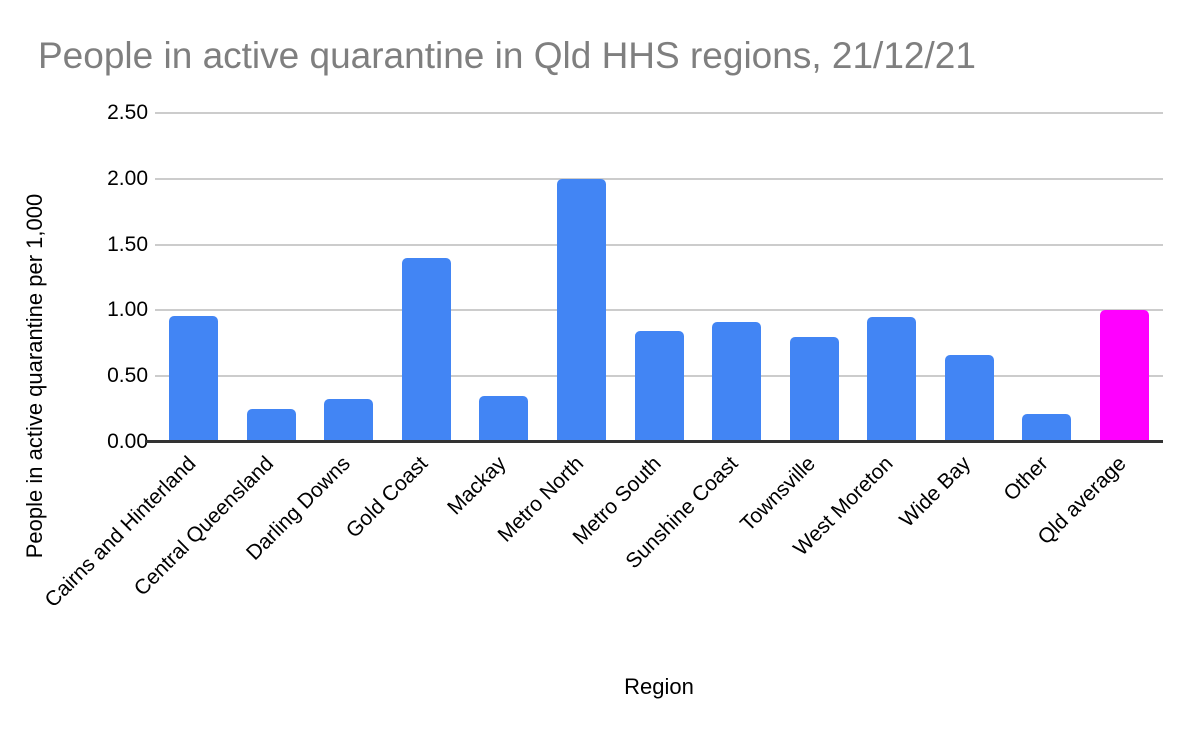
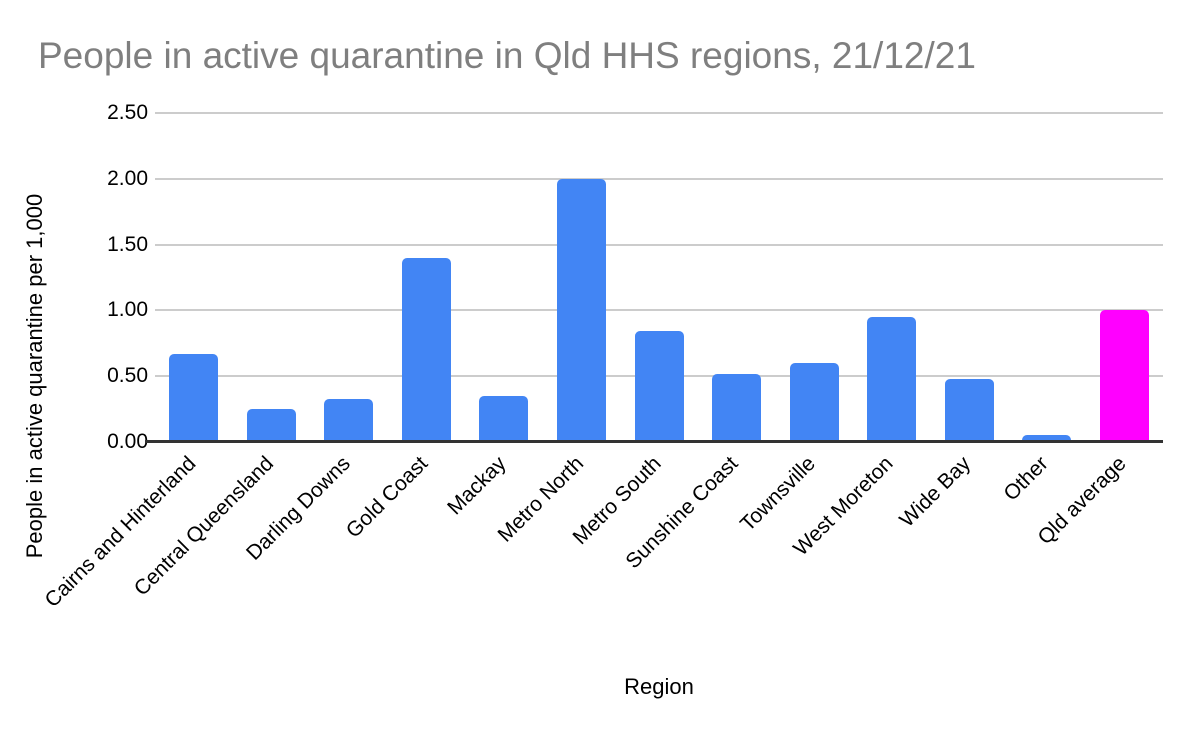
Cairns and Hinterland: 0.96 -> 0.67
Sunshine Coast: 0.91 -> 0.52
Townsville: 0.80 -> 0.60
Wide Bay: 0.66 -> 0.48
Other: 0.21 -> 0.05
